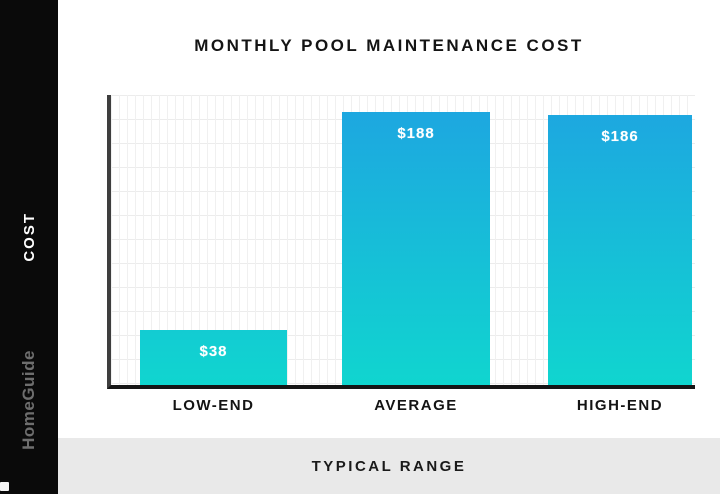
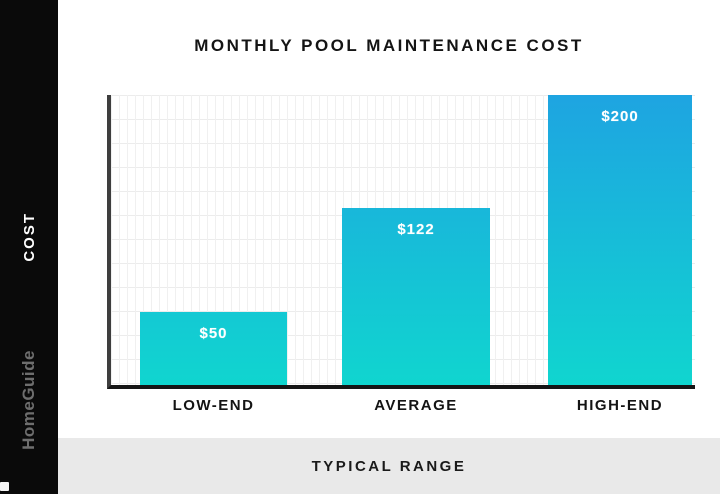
LOW-END: $38 -> $50
AVERAGE: $188 -> $122
HIGH-END: $186 -> $200
